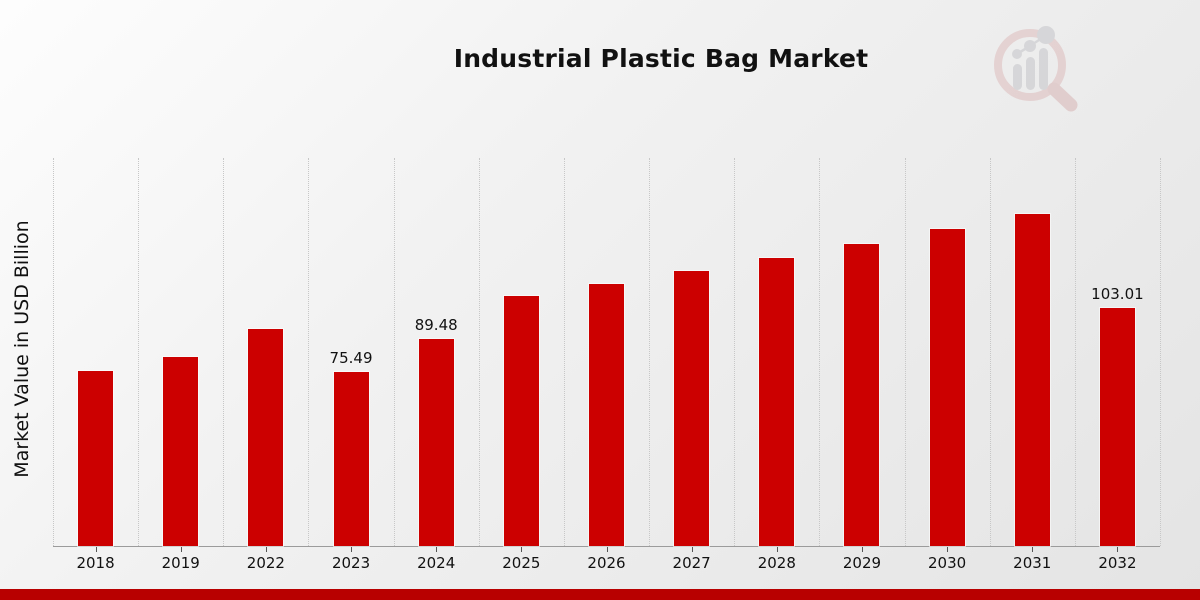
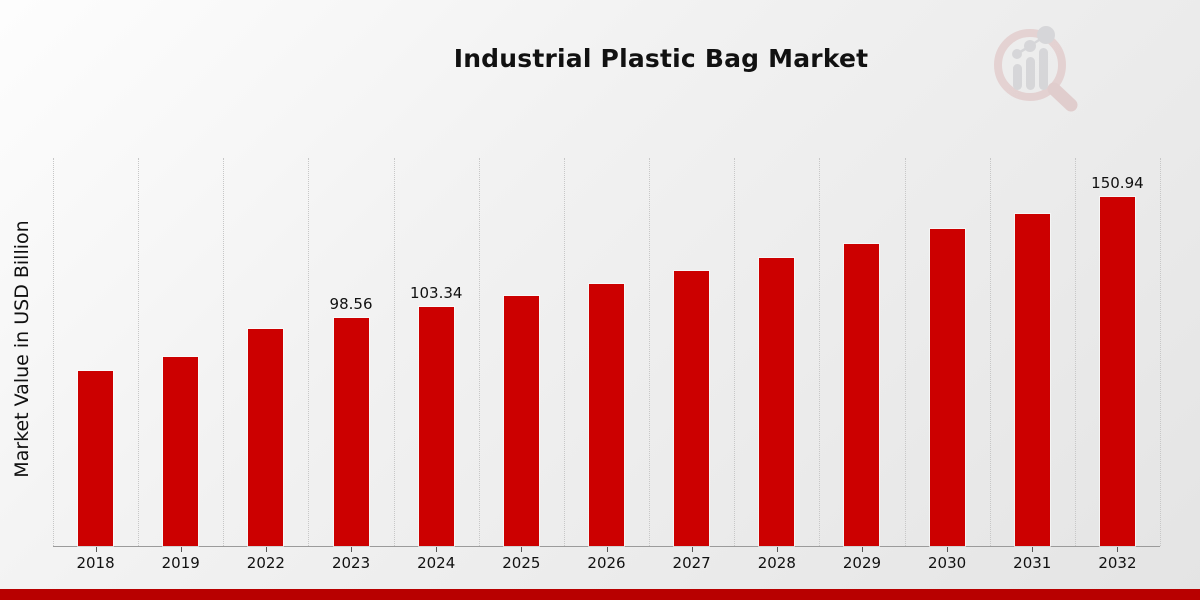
2023: 75.49 -> 98.56
2024: 89.48 -> 103.34
2032: 103.01 -> 150.94
